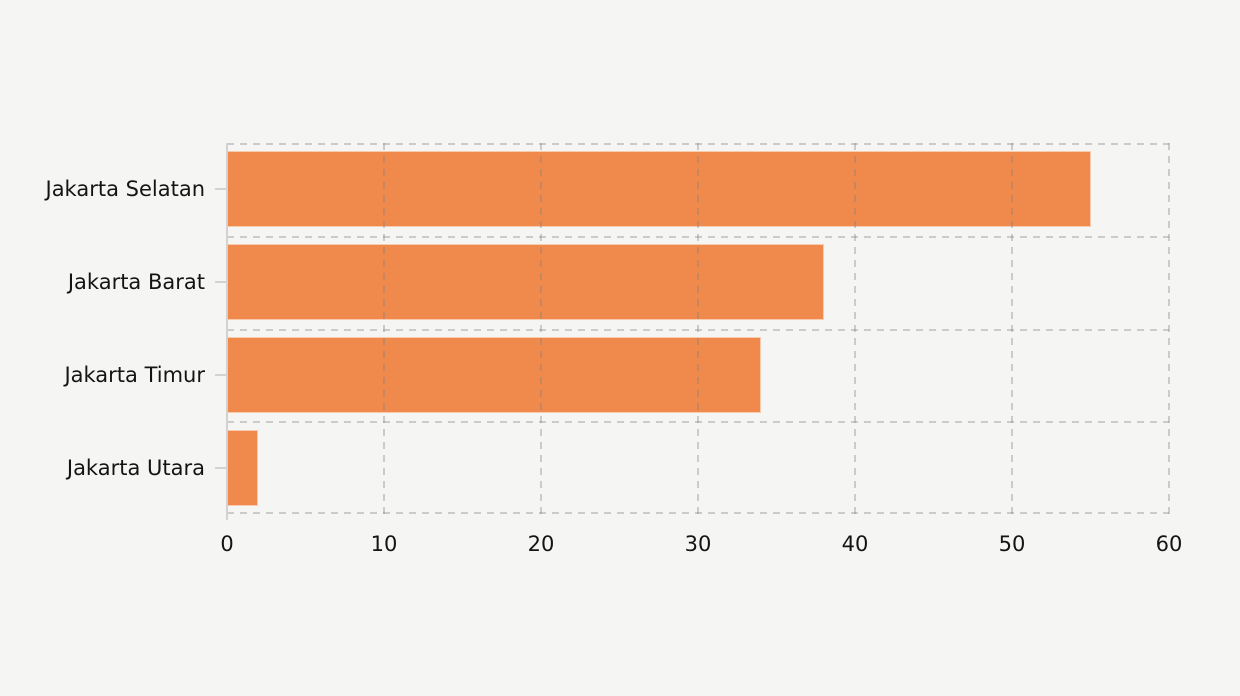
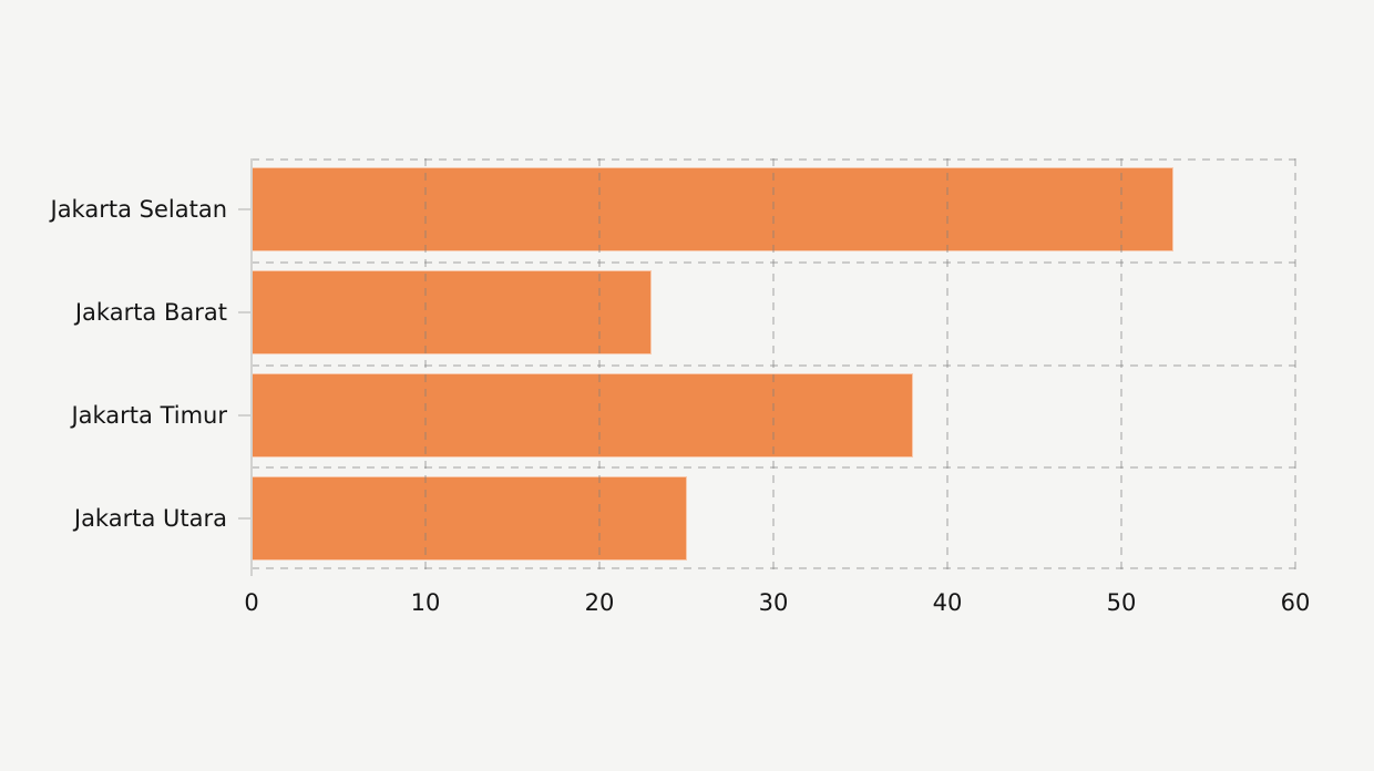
Jakarta Selatan: 55 -> 53
Jakarta Barat: 38 -> 23
Jakarta Timur: 34 -> 38
Jakarta Utara: 2 -> 25
